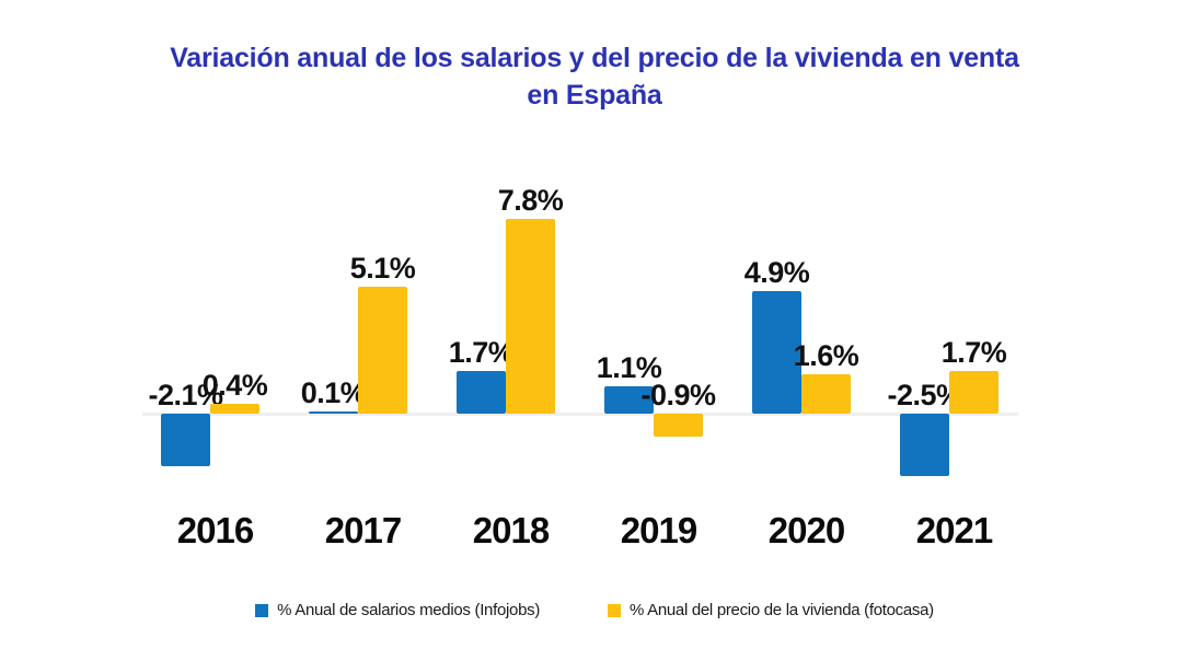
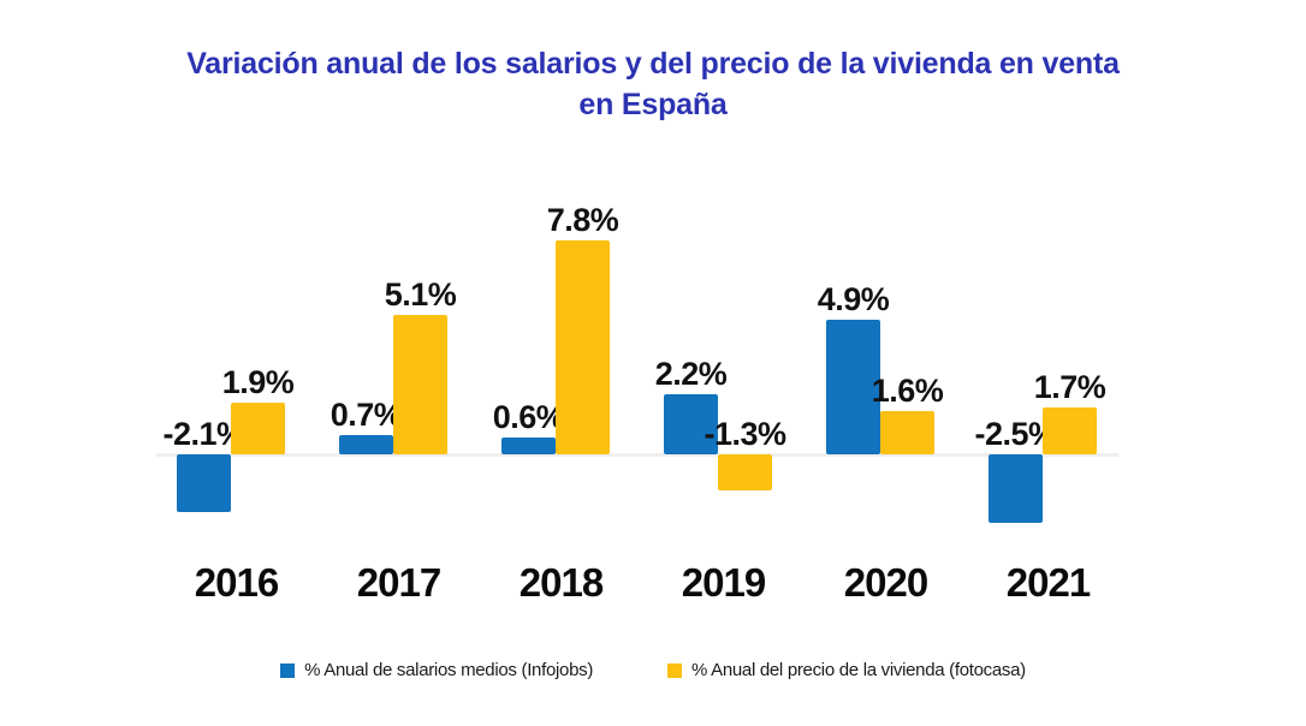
% Anual del precio de la vivienda (fotocasa)/2016: 0.4% -> 1.9%
% Anual de salarios medios (Infojobs)/2017: 0.1% -> 0.7%
% Anual de salarios medios (Infojobs)/2018: 1.7% -> 0.6%
% Anual de salarios medios (Infojobs)/2019: 1.1% -> 2.2%
% Anual del precio de la vivienda (fotocasa)/2019: -0.9% -> -1.3%
